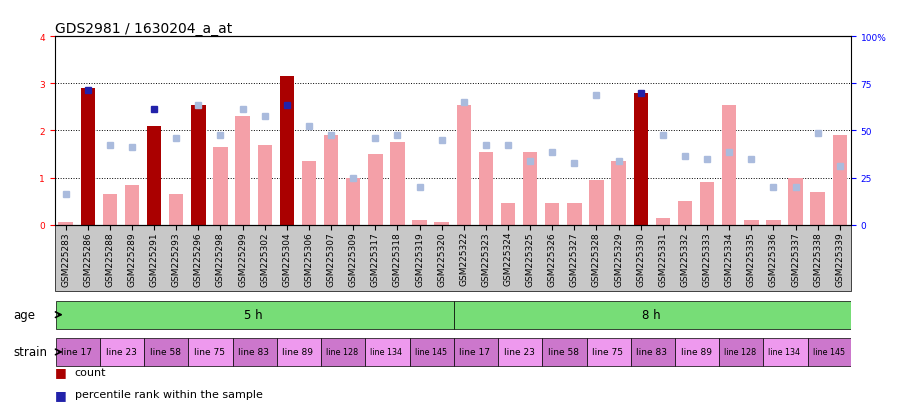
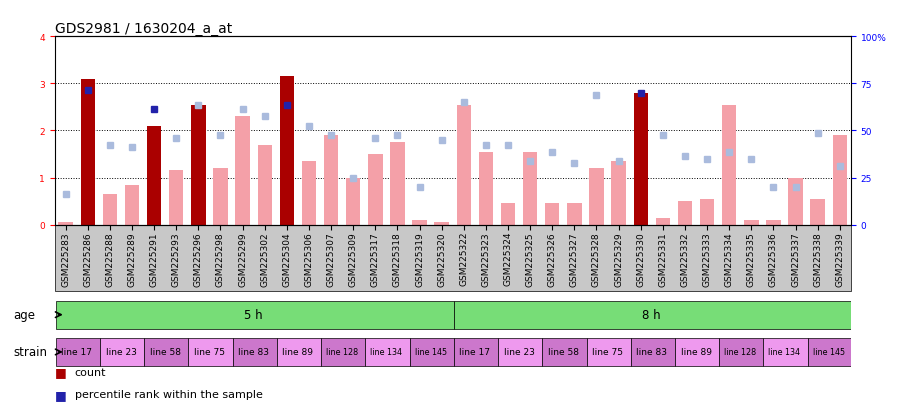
GSM225286: 2.90 -> 3.10
GSM225293: 0.65 -> 1.15
GSM225298: 1.65 -> 1.20
GSM225328: 0.95 -> 1.20
GSM225333: 0.90 -> 0.55
GSM225338: 0.70 -> 0.55
